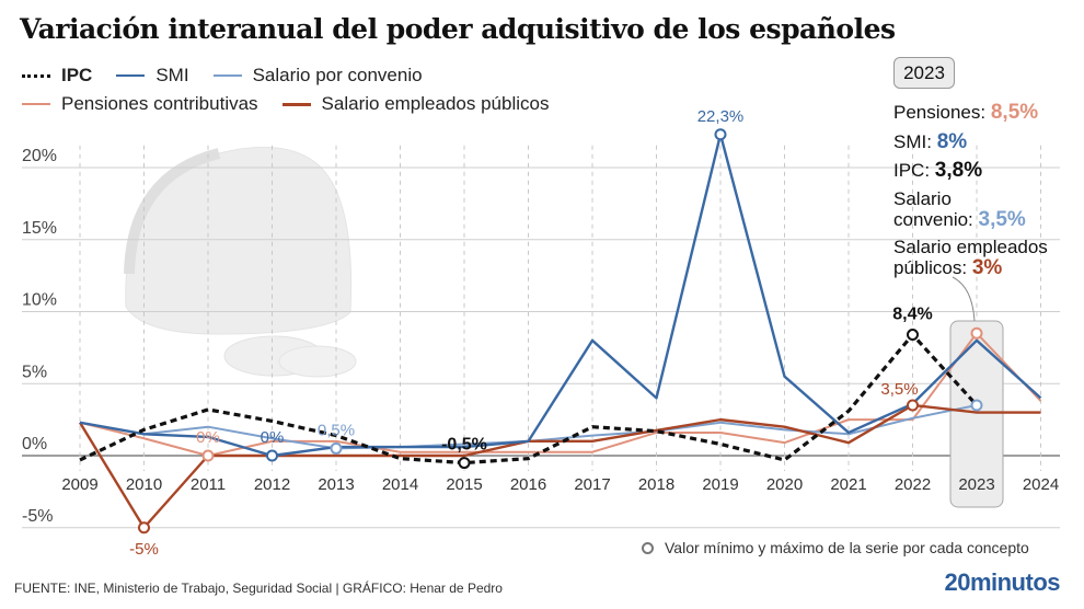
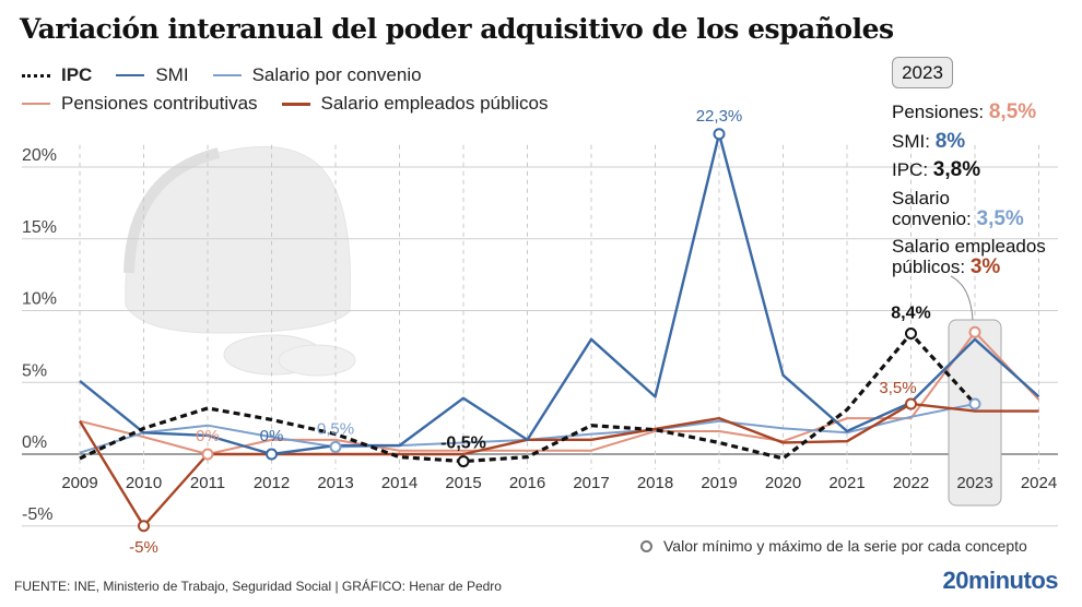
SMI/2009: 2.3% -> 5.1%
Salario por convenio/2009: 2.3% -> 0.1%
SMI/2015: 0.6% -> 3.9%
Salario empleados públicos/2020: 2.0% -> 0.8%
